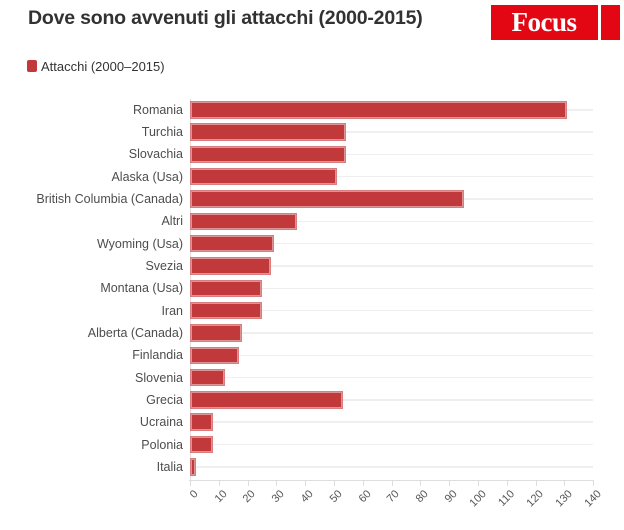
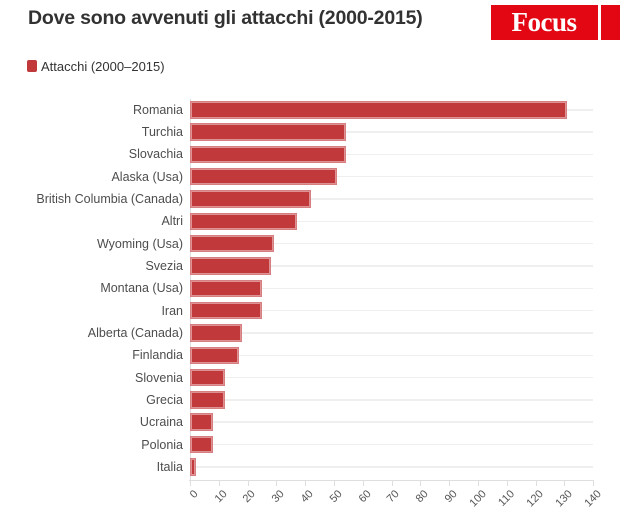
British Columbia (Canada): 95 -> 42
Grecia: 53 -> 12
